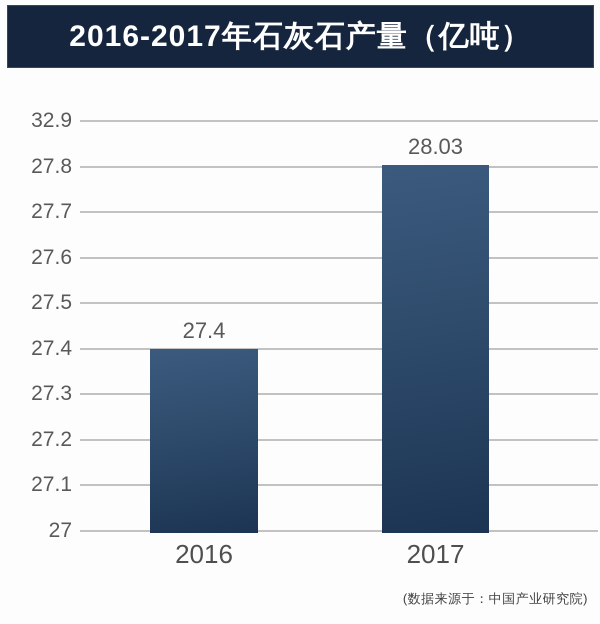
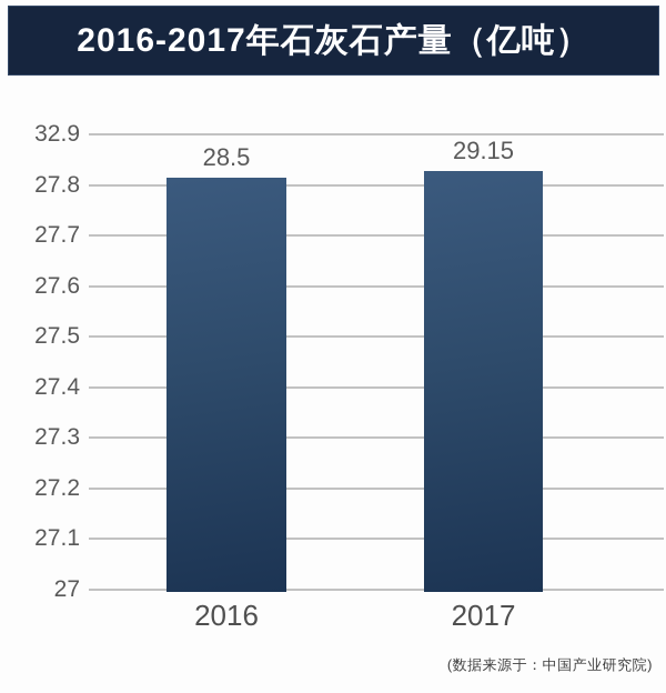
2016: 27.4 -> 28.5
2017: 28.03 -> 29.15
